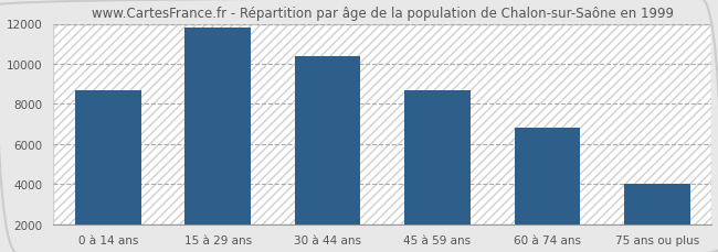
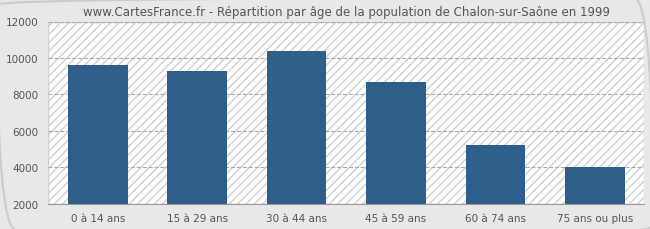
0 à 14 ans: 8700 -> 9600
15 à 29 ans: 11800 -> 9300
60 à 74 ans: 6800 -> 5200
